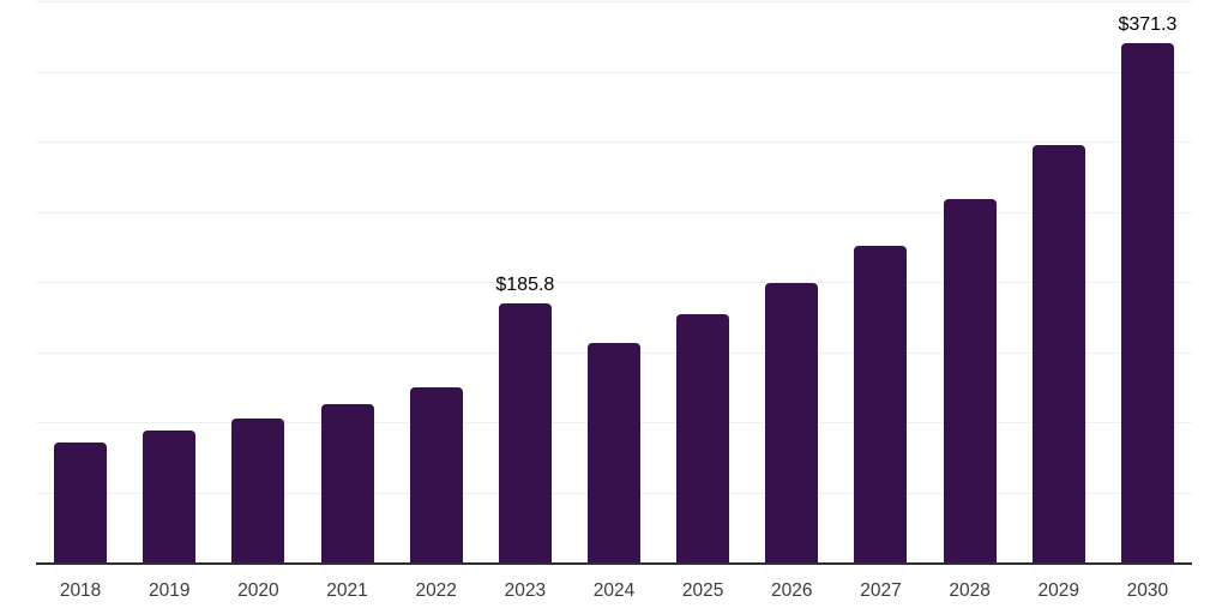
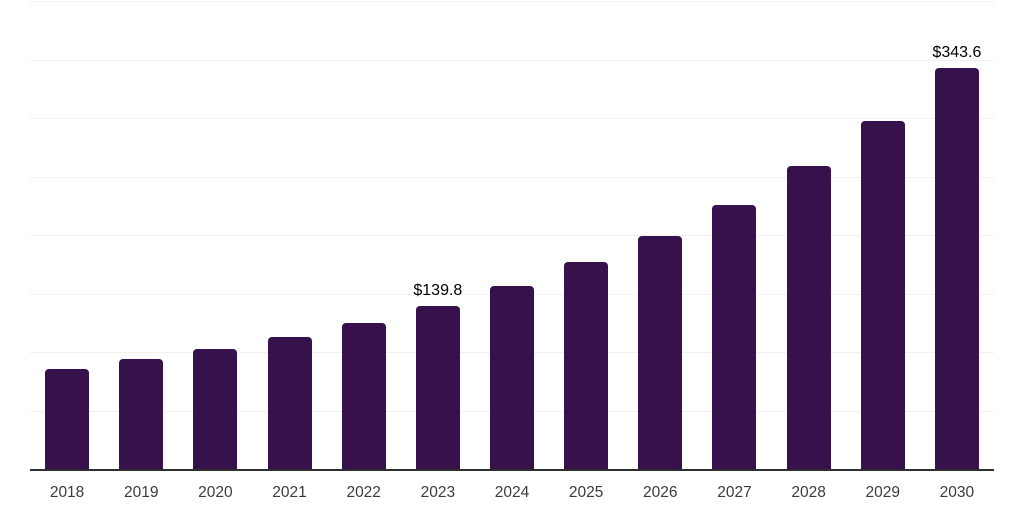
2023: $185.8 -> $139.8
2030: $371.3 -> $343.6
